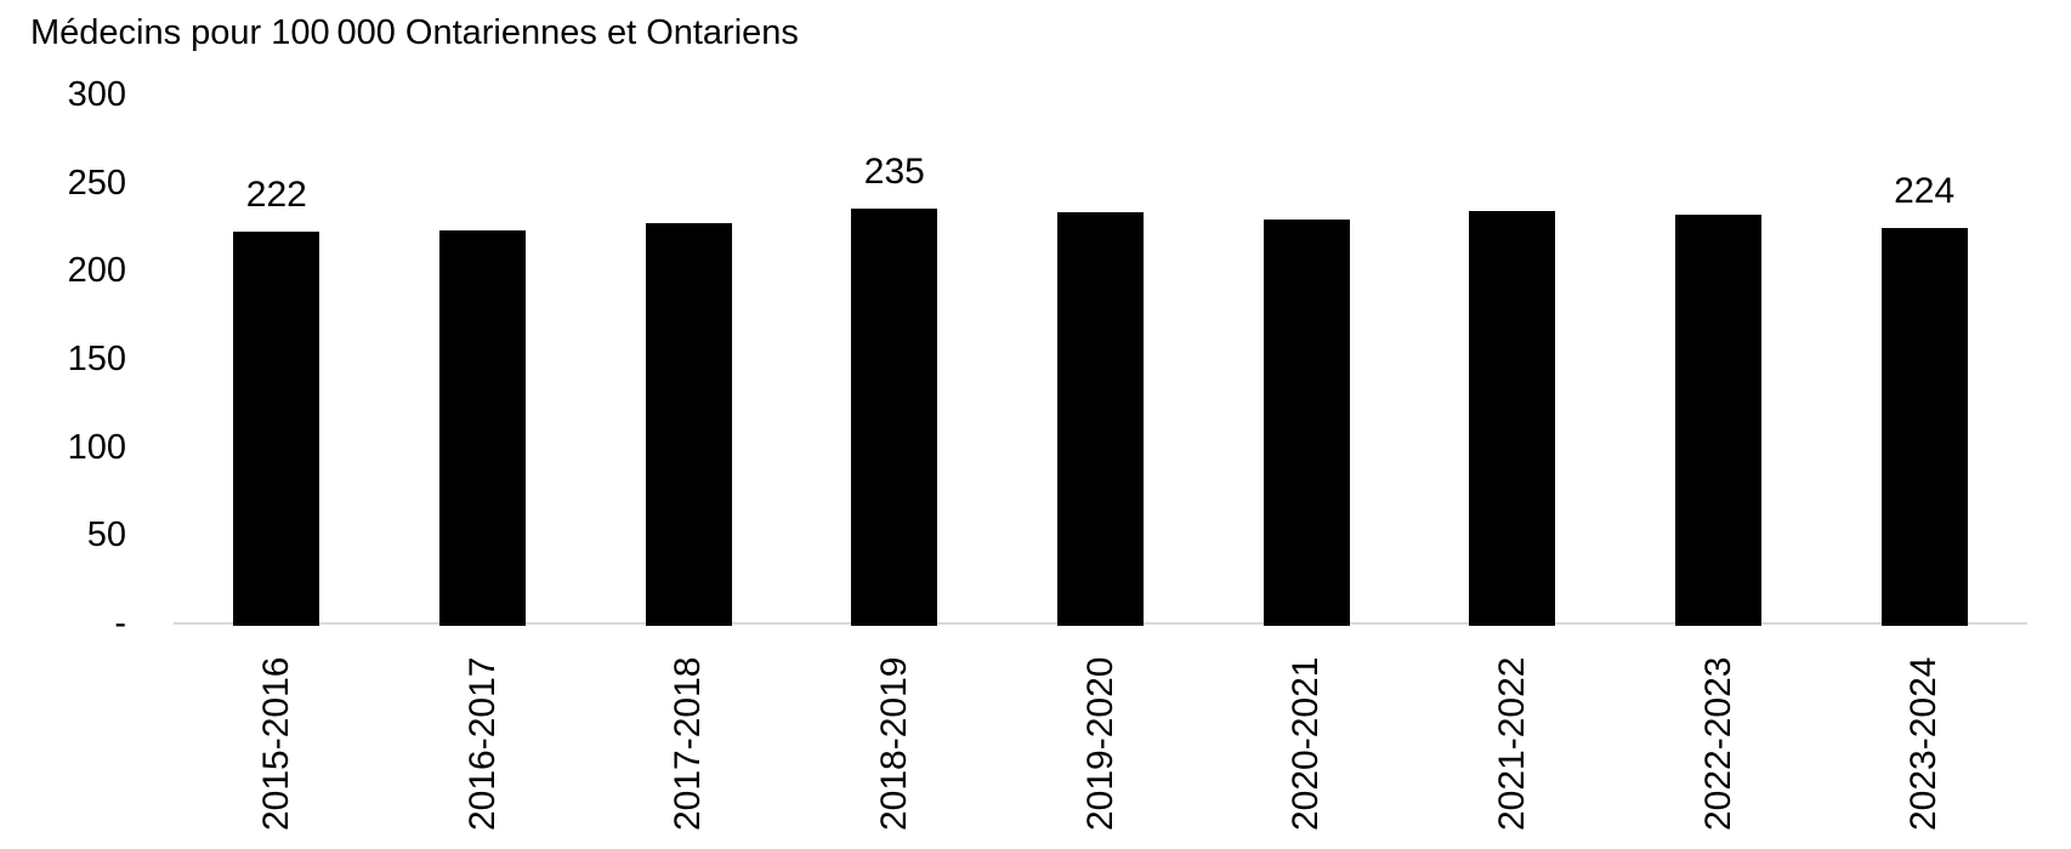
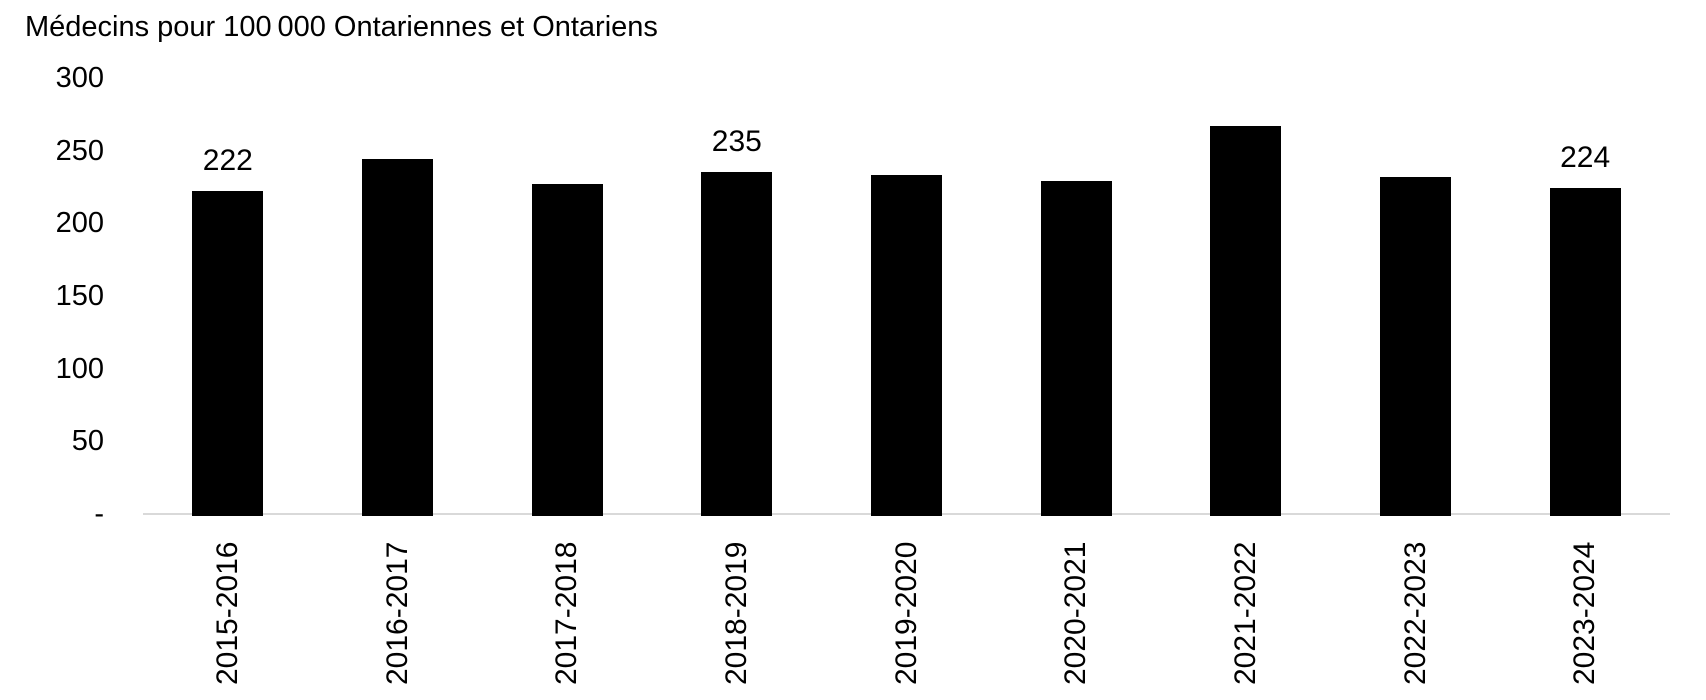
2016-2017: 223 -> 244
2021-2022: 234 -> 267
